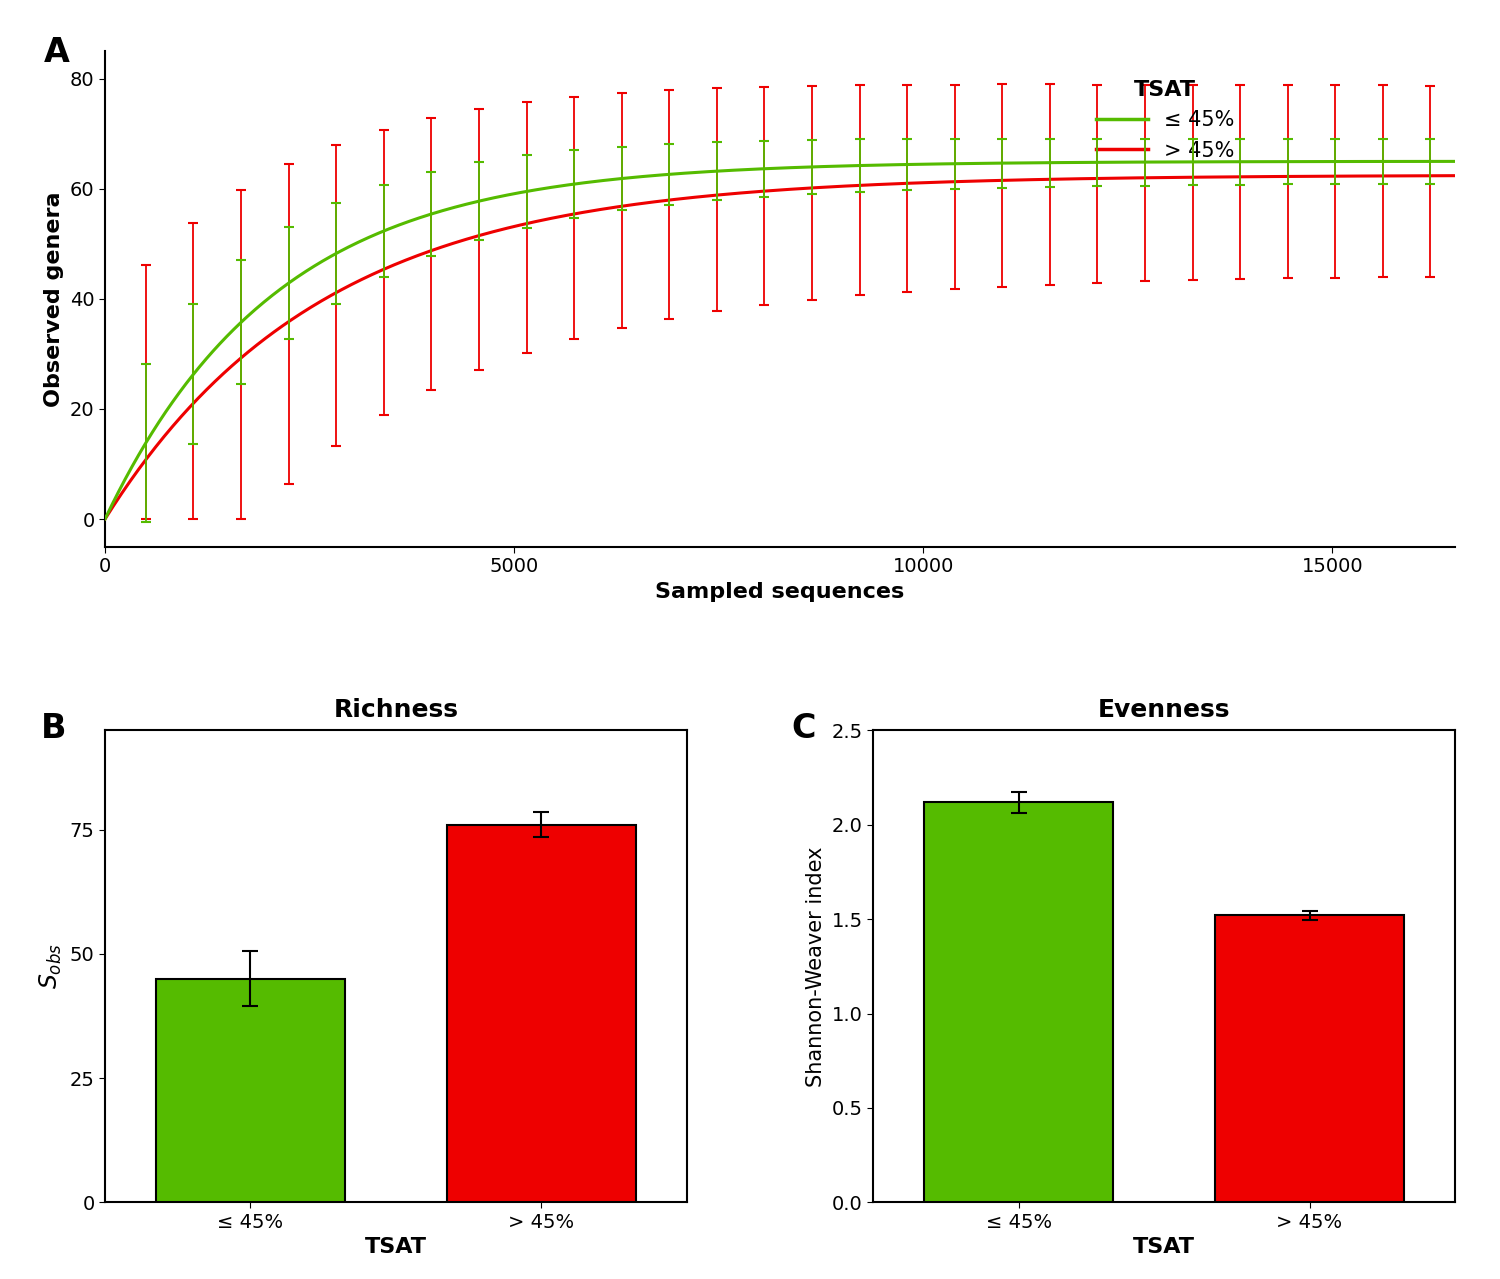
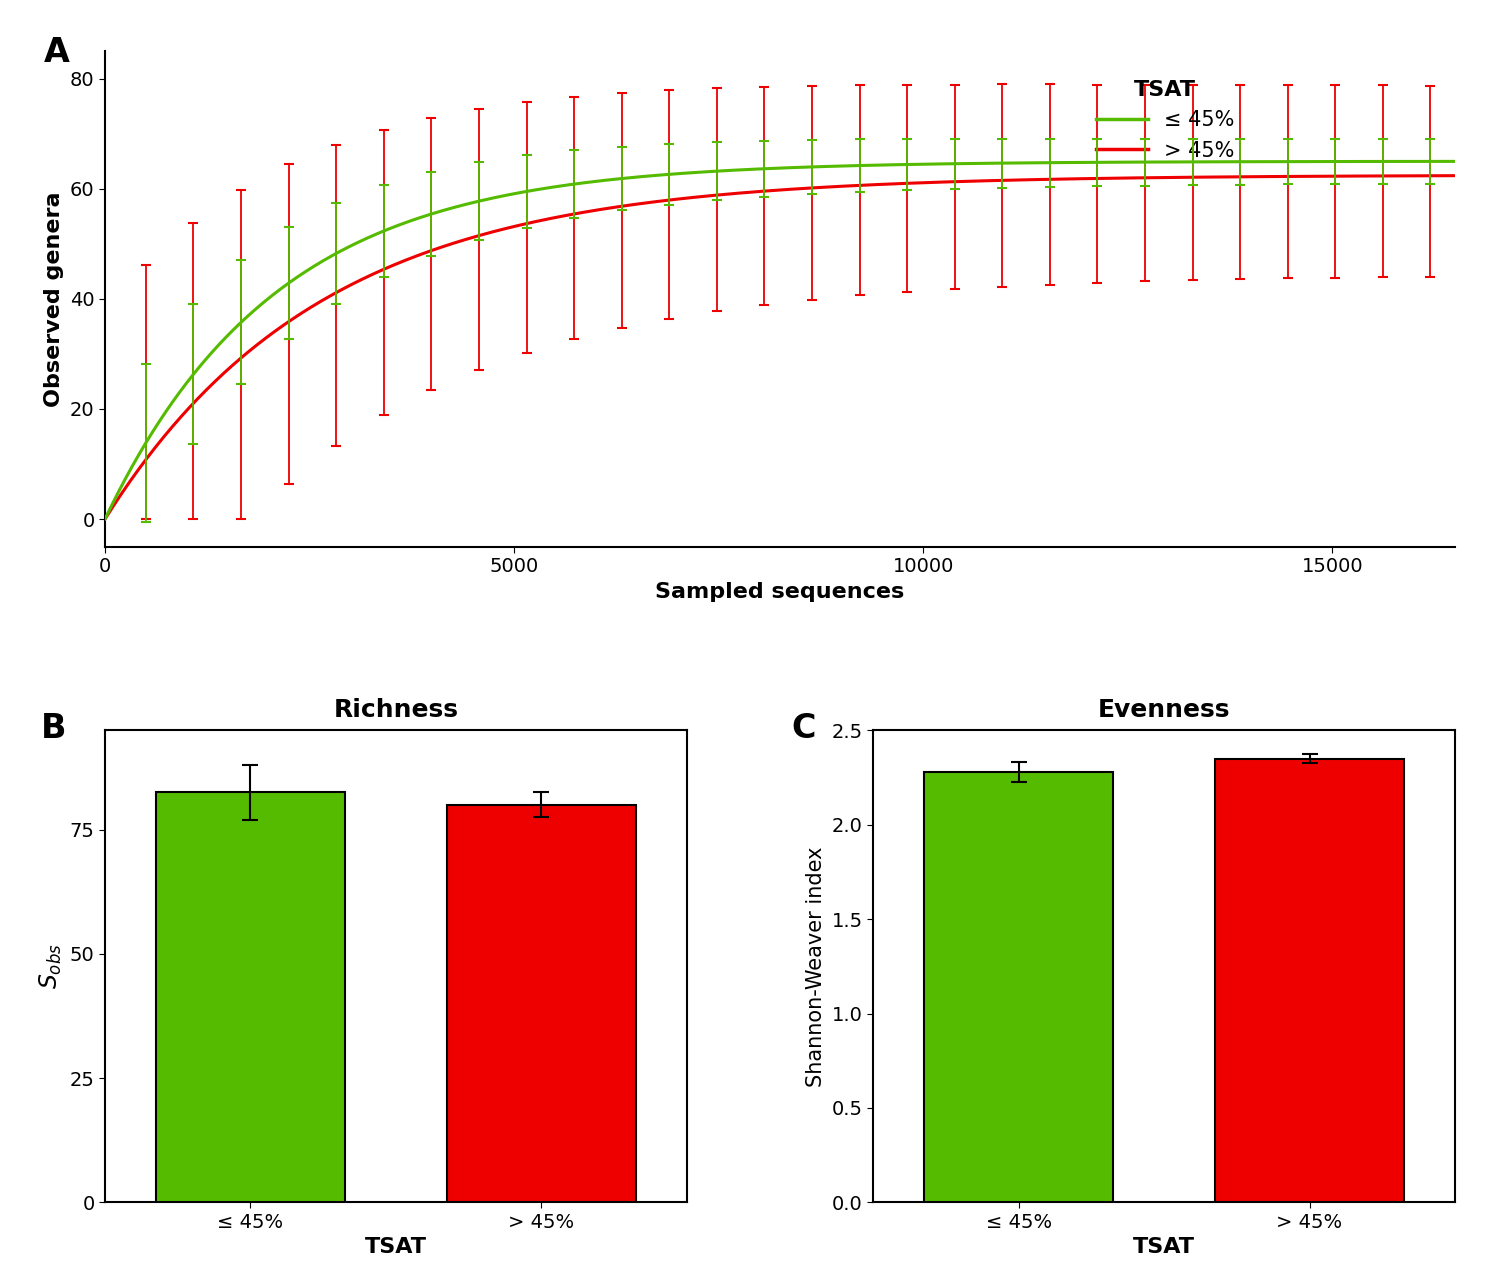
Richness/≤ 45%: 45.0 -> 82.5
Richness/> 45%: 76.0 -> 80.0
Evenness/≤ 45%: 2.12 -> 2.28
Evenness/> 45%: 1.52 -> 2.35
